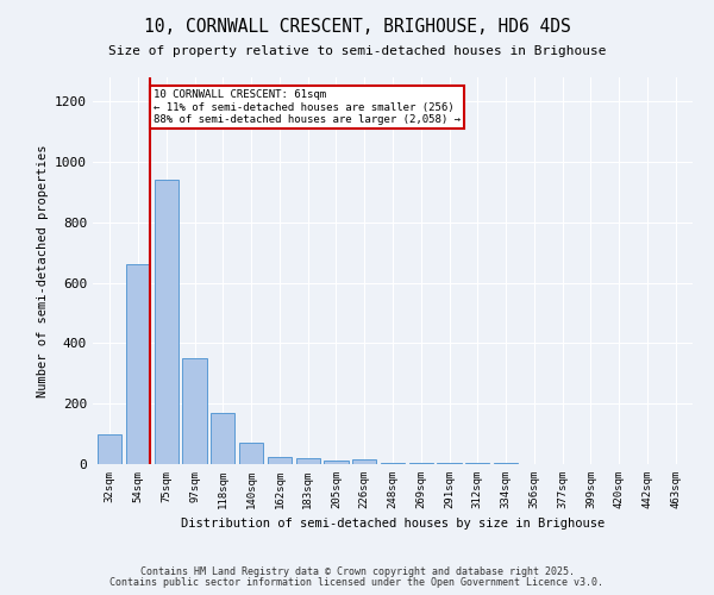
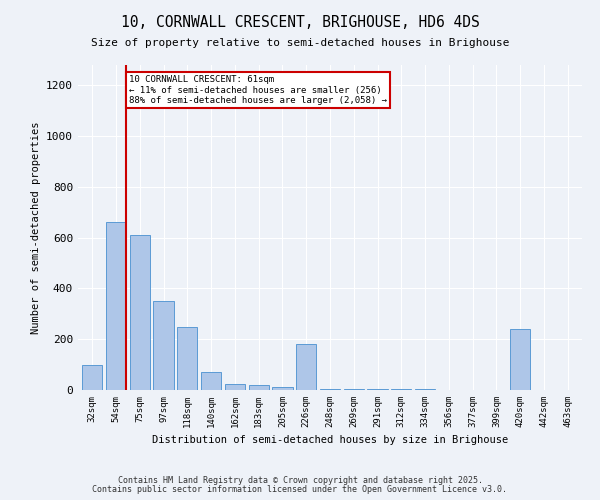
75sqm: 940 -> 610
118sqm: 170 -> 250
226sqm: 15 -> 180
420sqm: 1 -> 240
